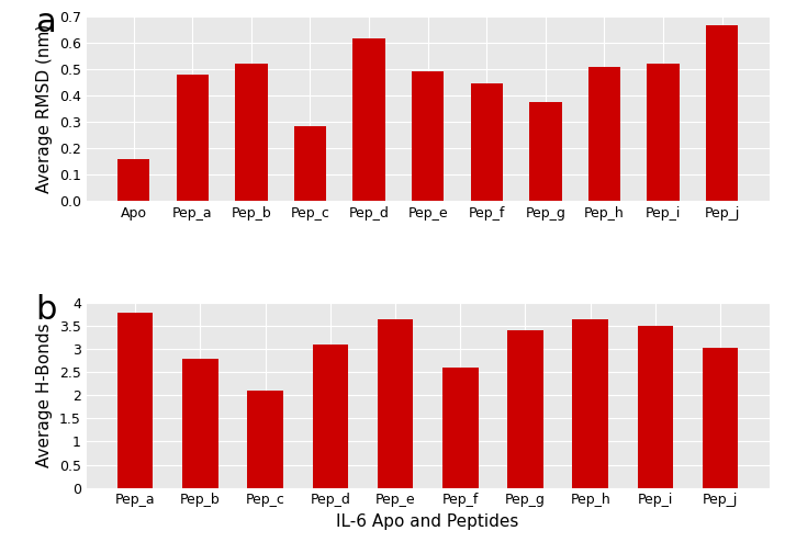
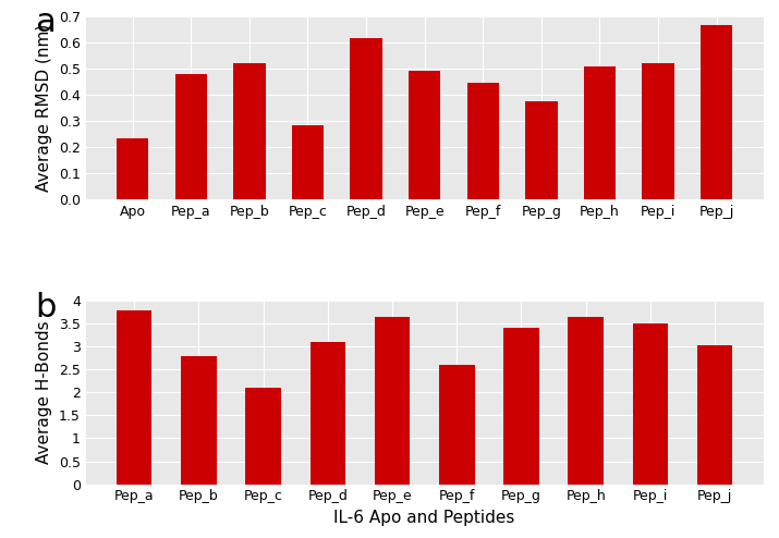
Apo: 0.160 -> 0.235
